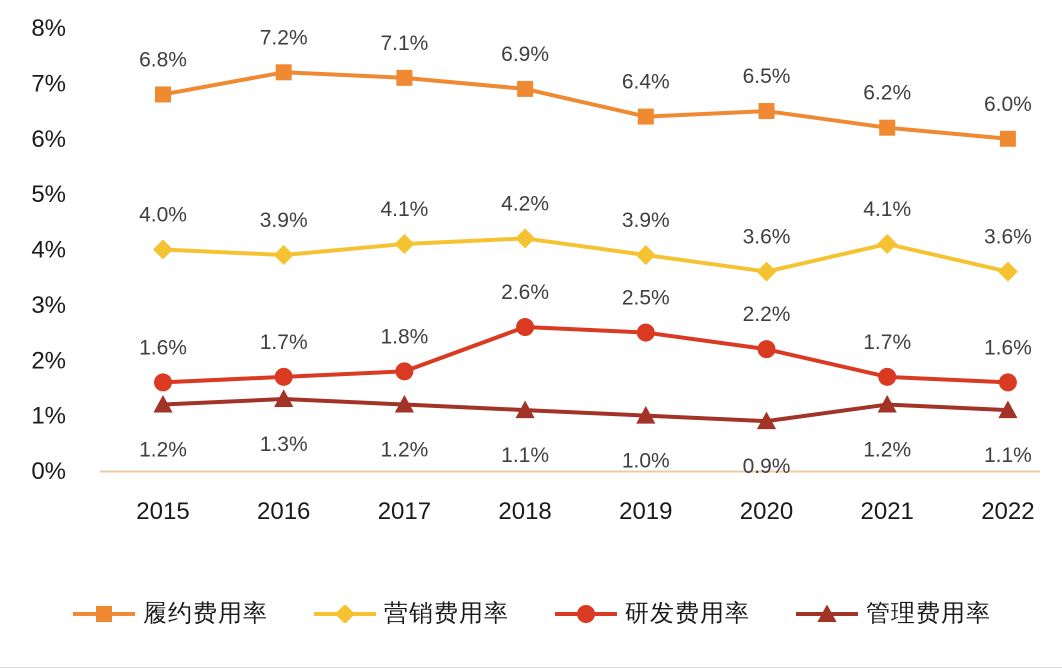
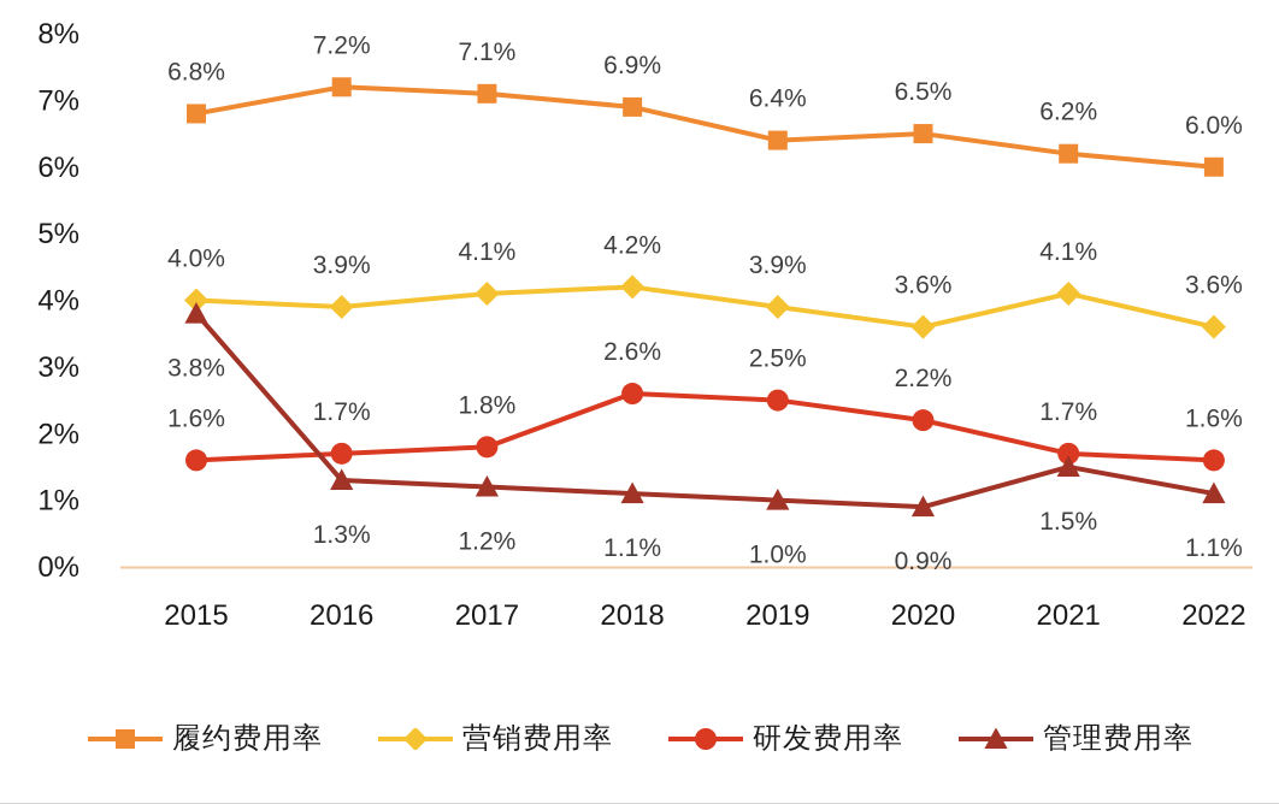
管理费用率/2015: 1.2% -> 3.8%
管理费用率/2021: 1.2% -> 1.5%
